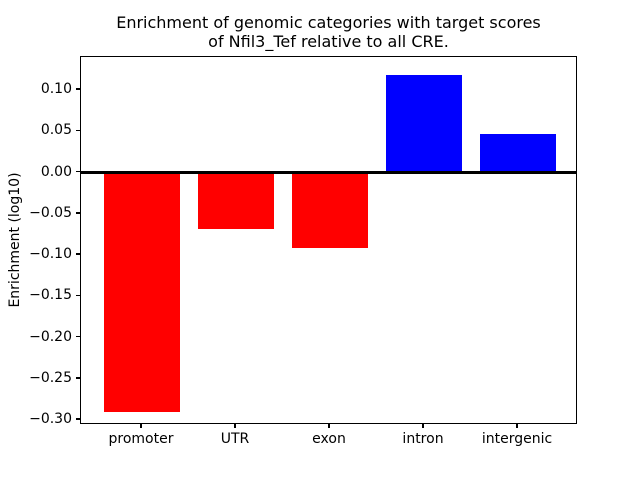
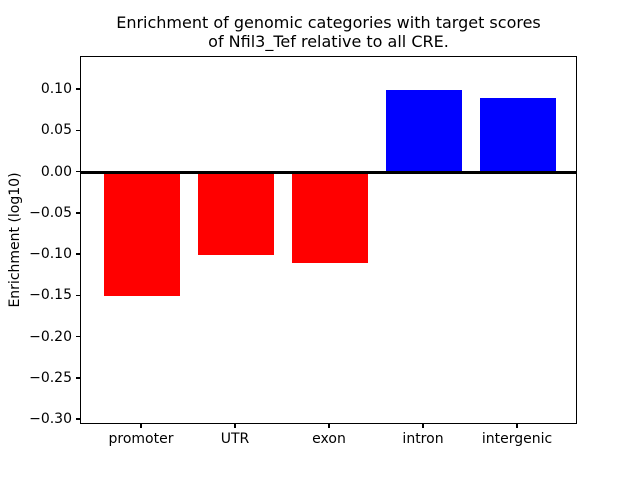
promoter: -0.29 -> -0.15
UTR: -0.07 -> -0.10
exon: -0.09 -> -0.11
intron: 0.12 -> 0.10
intergenic: 0.05 -> 0.09
